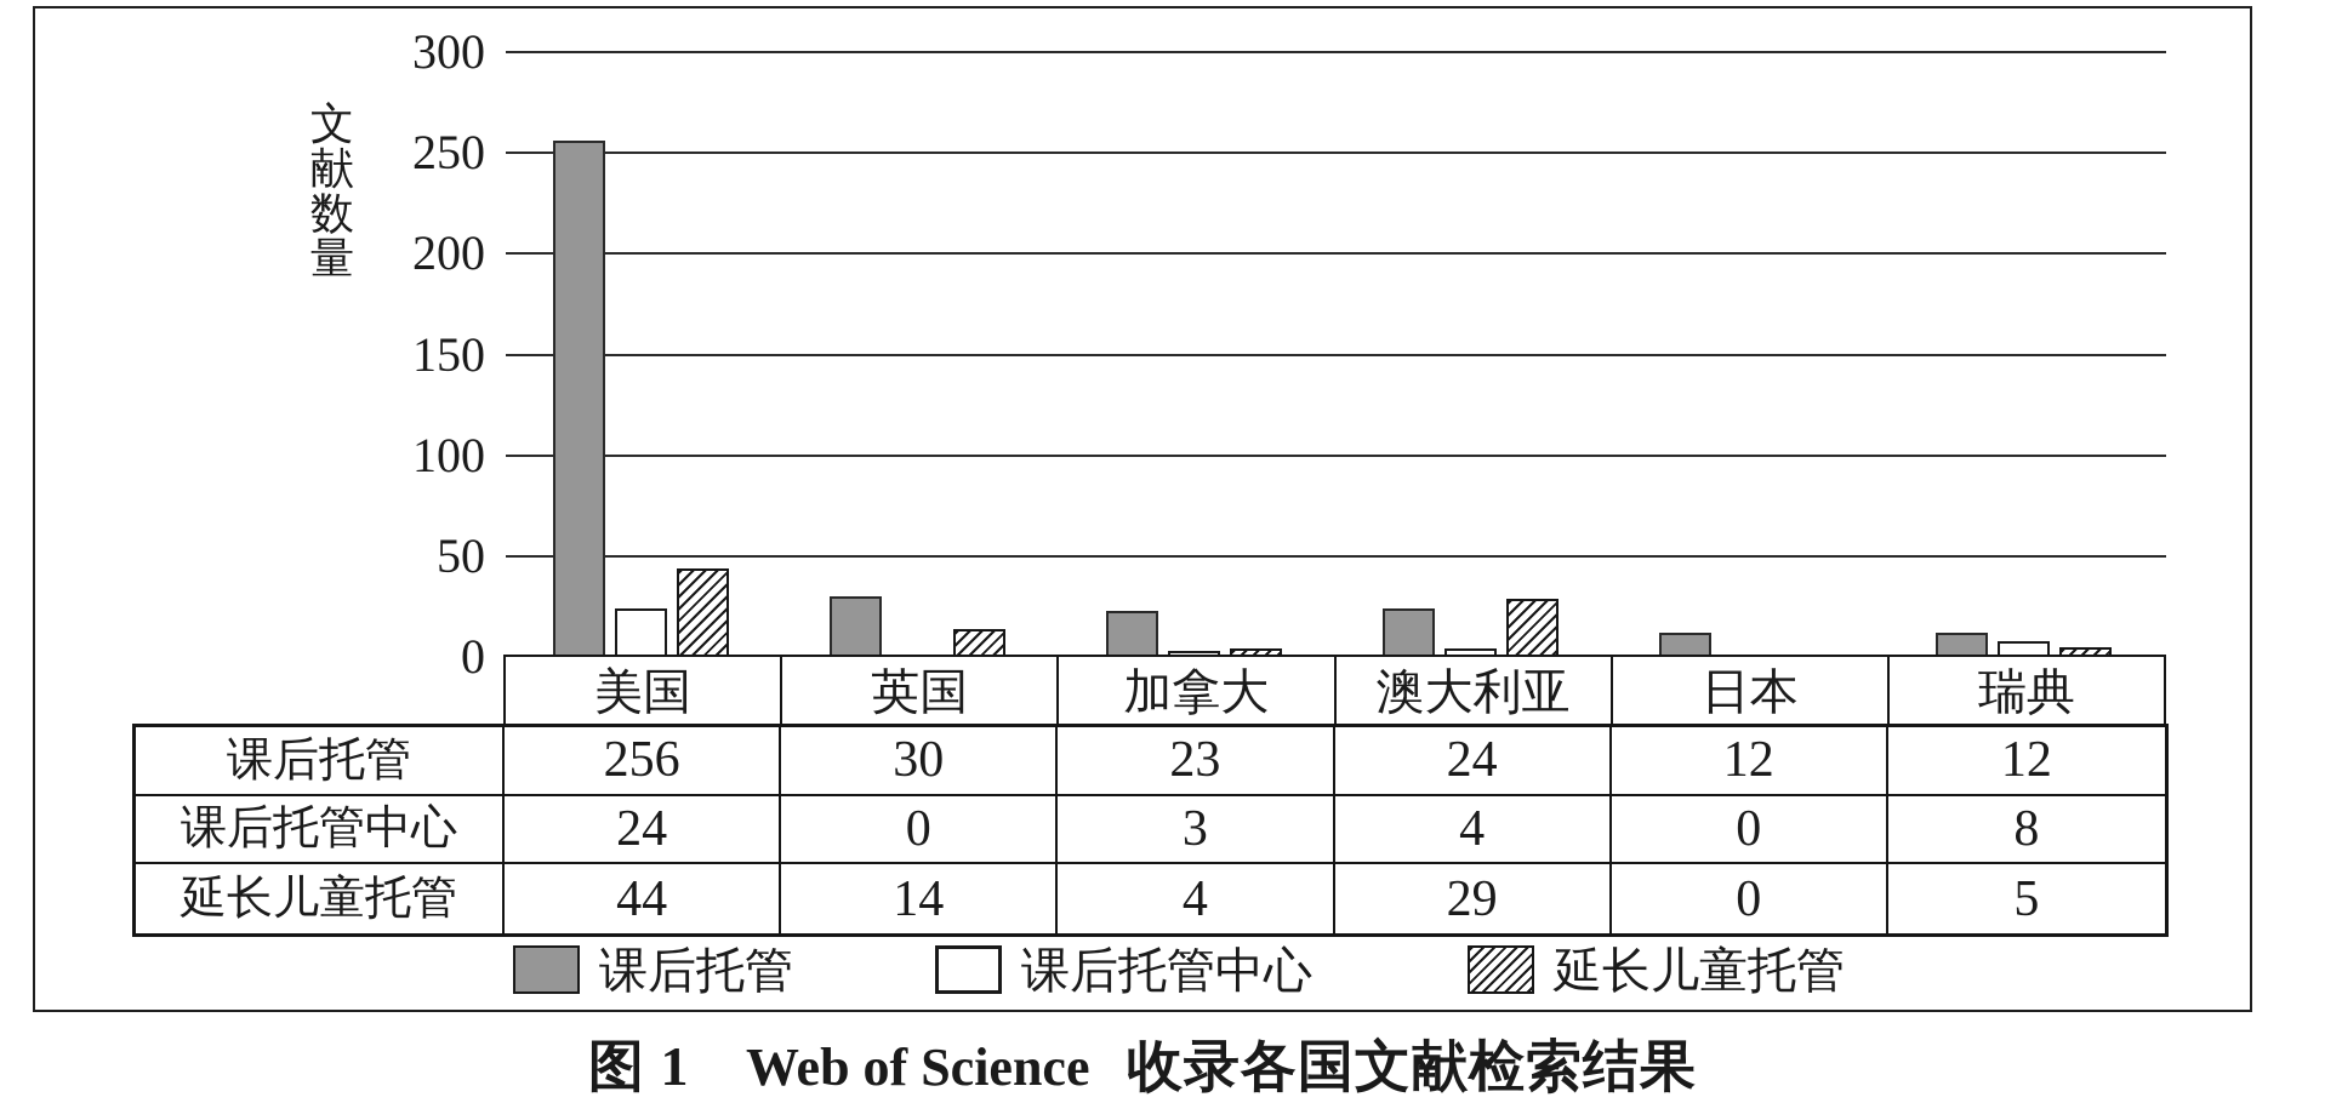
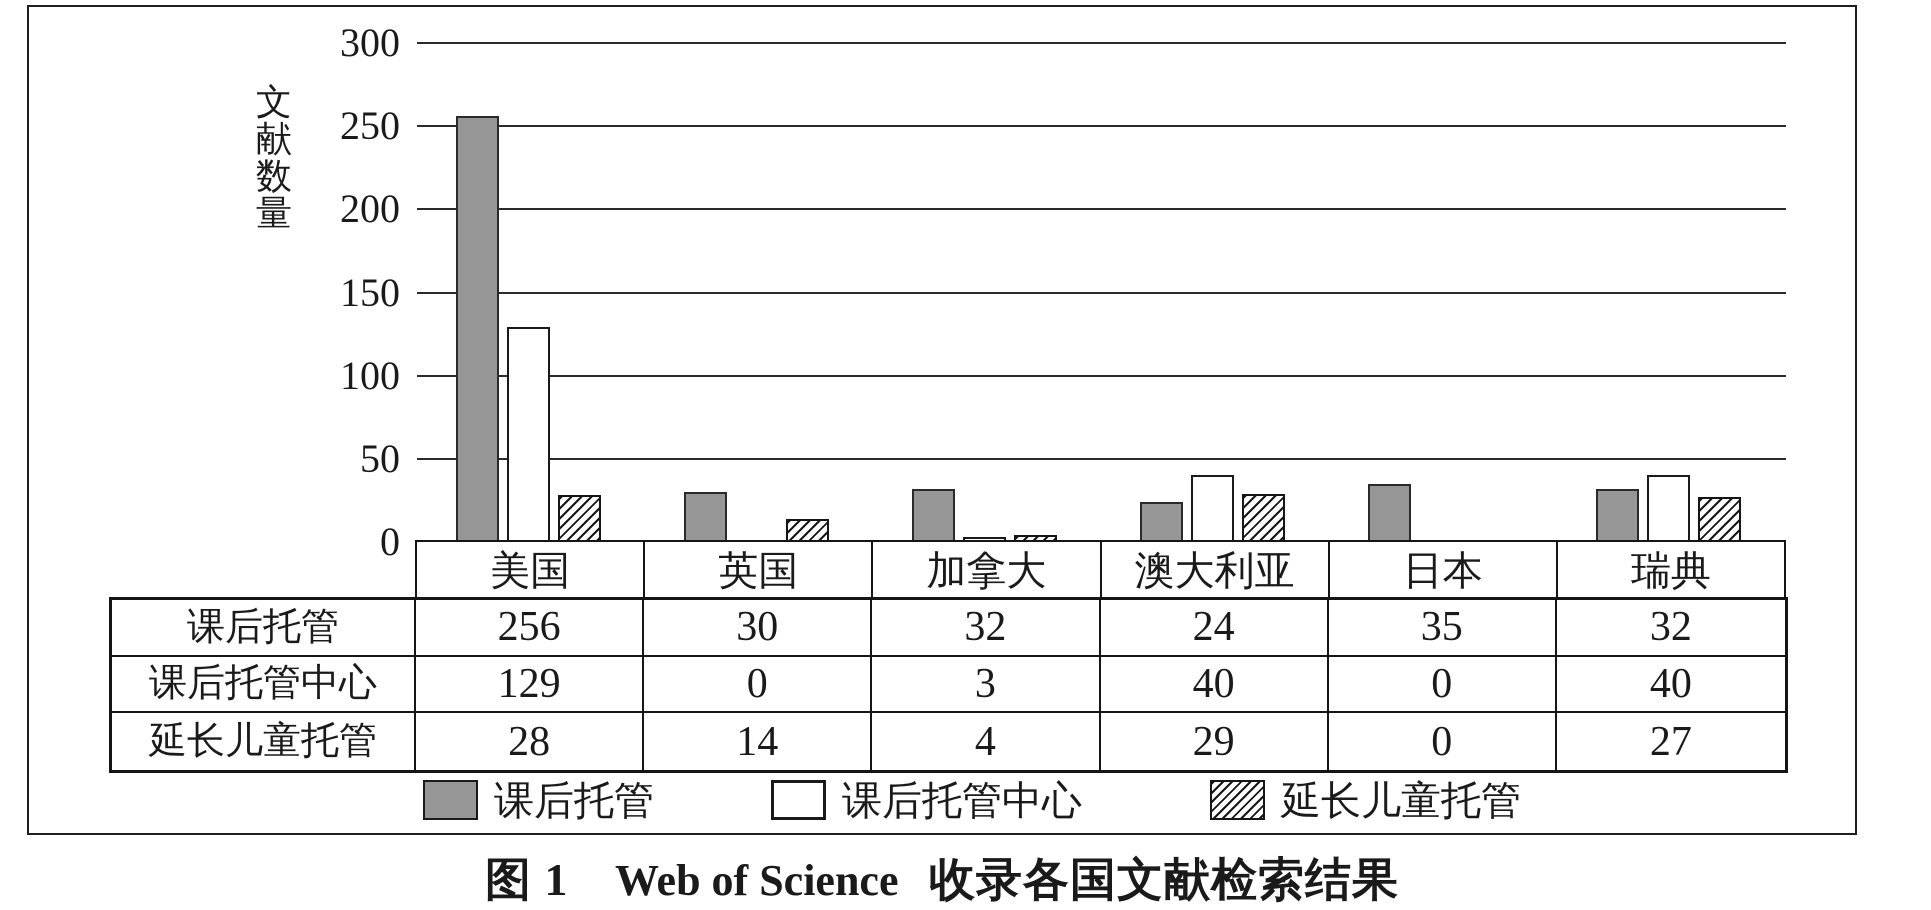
课后托管中心/美国: 24 -> 129
延长儿童托管/美国: 44 -> 28
课后托管/加拿大: 23 -> 32
课后托管中心/澳大利亚: 4 -> 40
课后托管/日本: 12 -> 35
课后托管/瑞典: 12 -> 32
课后托管中心/瑞典: 8 -> 40
延长儿童托管/瑞典: 5 -> 27
